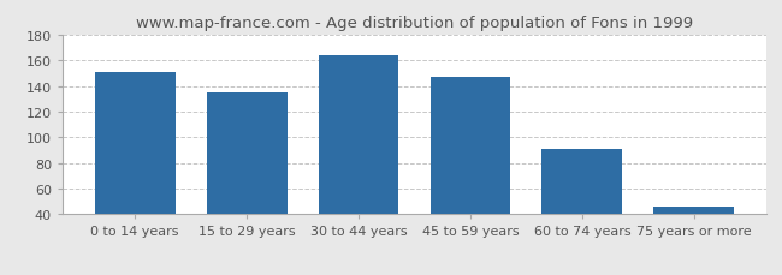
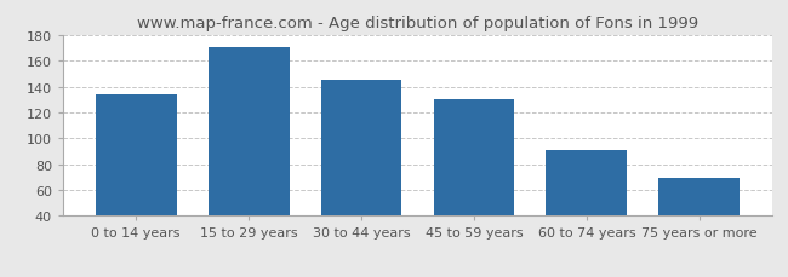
0 to 14 years: 151 -> 134
15 to 29 years: 135 -> 171
30 to 44 years: 164 -> 145
45 to 59 years: 147 -> 130
75 years or more: 46 -> 69
